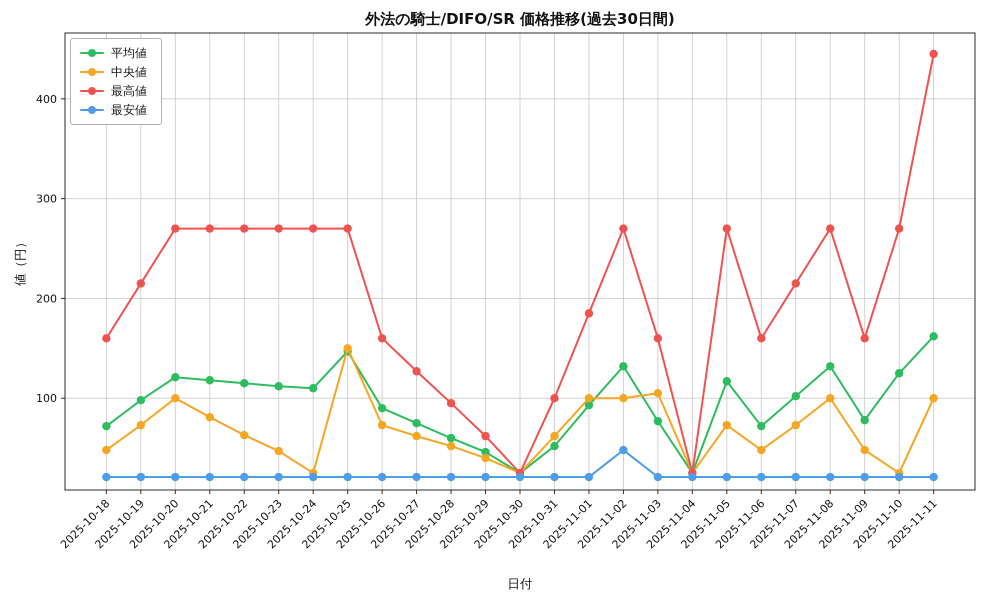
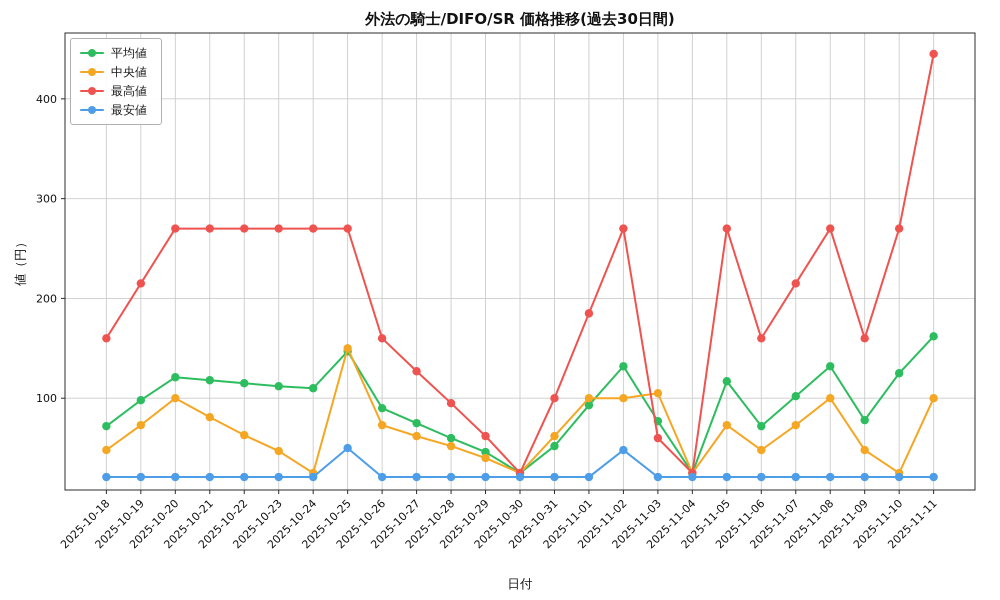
最安値/2025-10-25: 20 -> 50
最高値/2025-11-03: 160 -> 60
